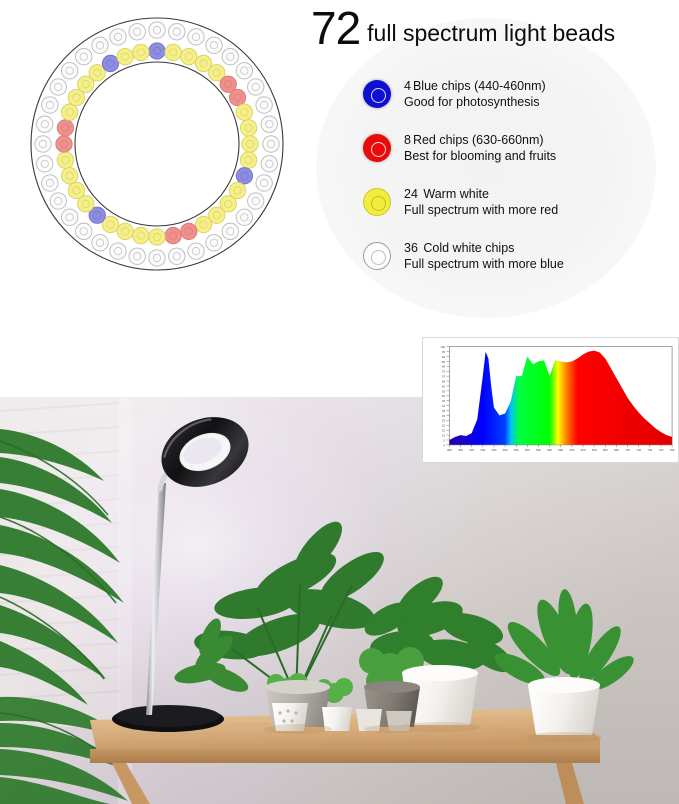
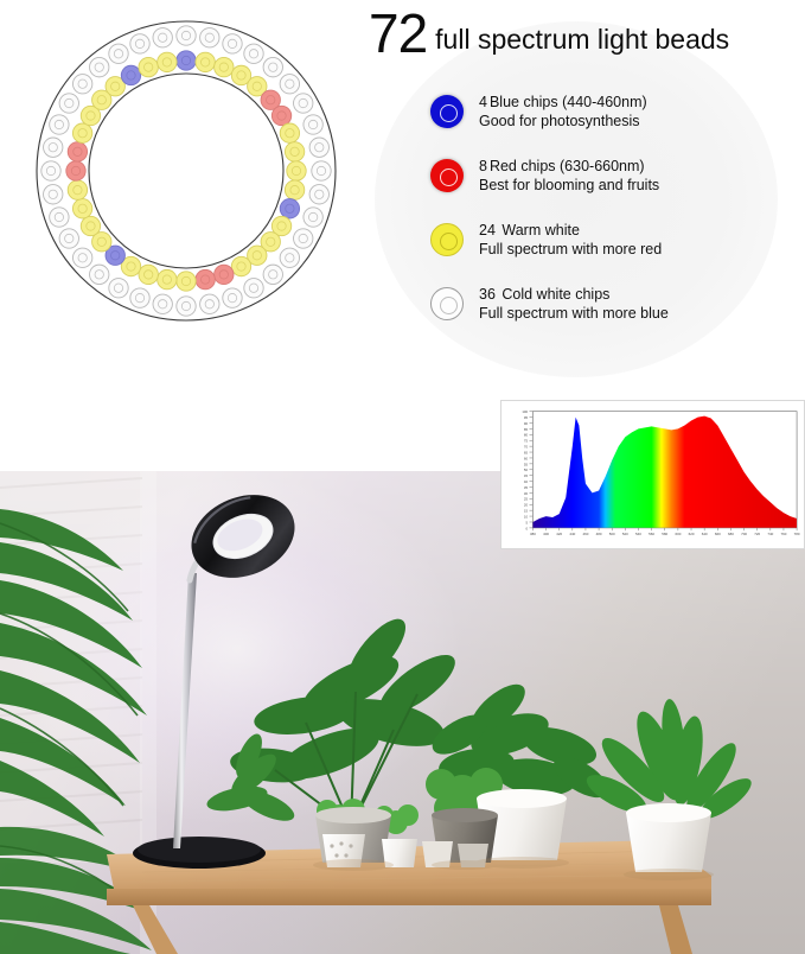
500: 70 -> 60
520: 90 -> 80
560: 70 -> 90
